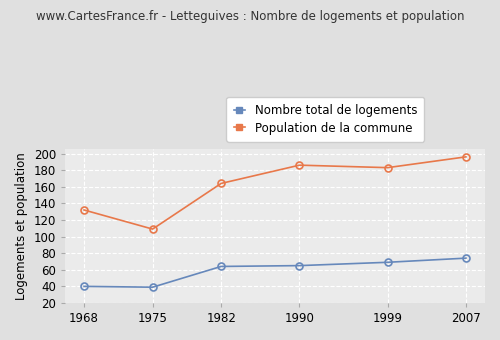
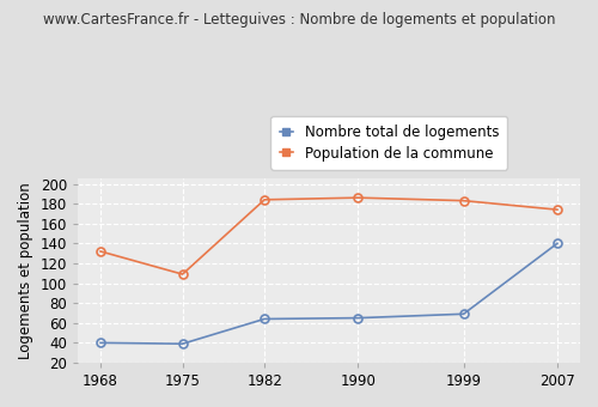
Population de la commune/1982: 164 -> 184
Nombre total de logements/2007: 74 -> 140
Population de la commune/2007: 196 -> 174
